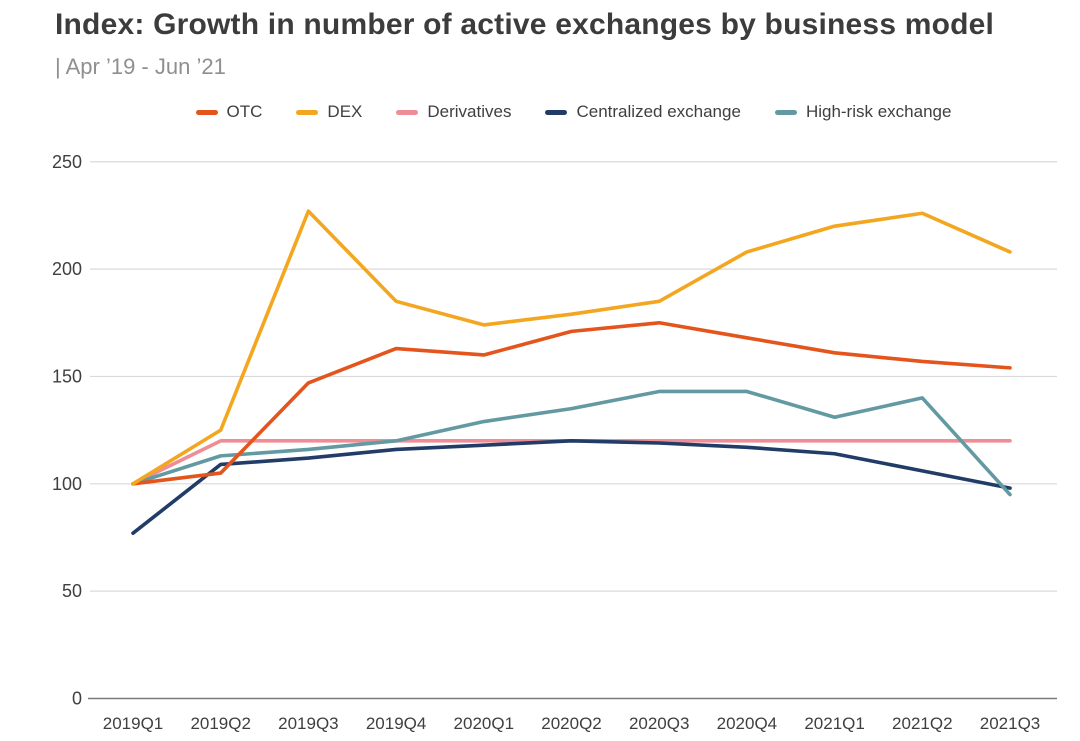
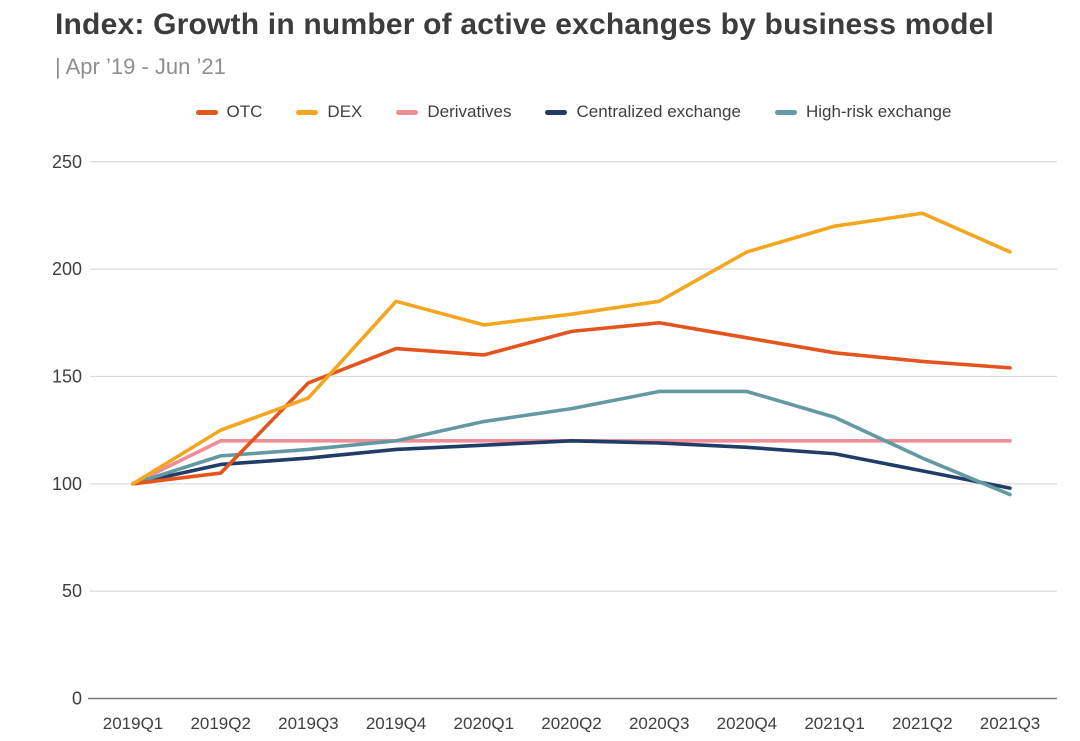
Centralized exchange/2019Q1: 77 -> 100
DEX/2019Q3: 227 -> 140
High-risk exchange/2021Q2: 140 -> 112
